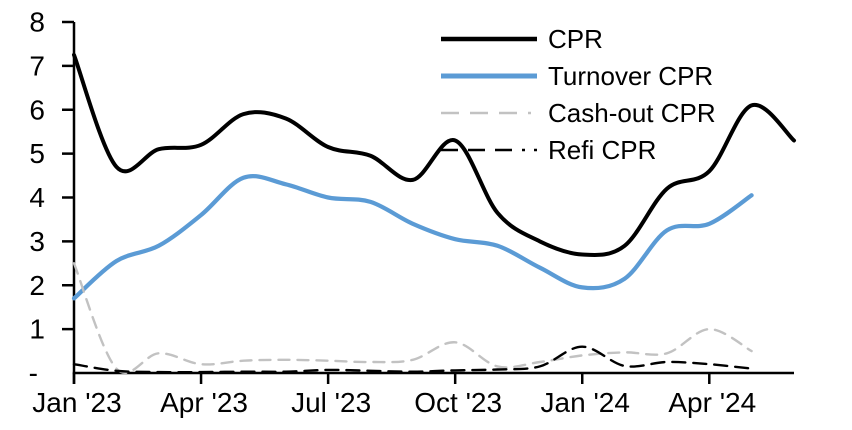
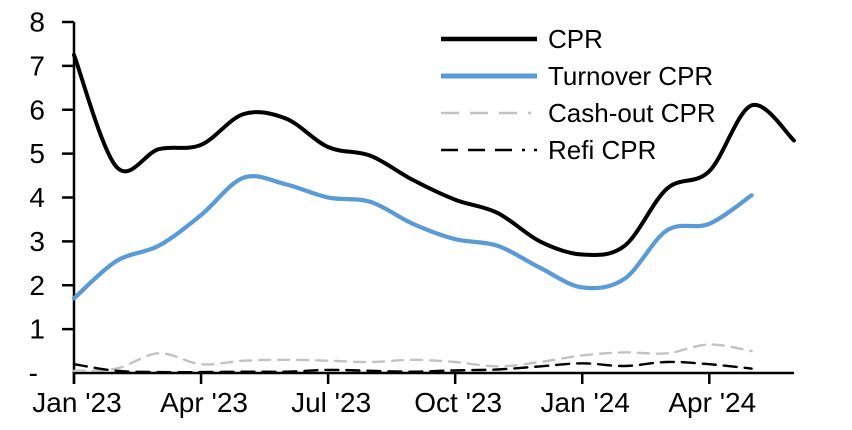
Cash-out CPR/Jan '23: 2.5 -> 0.1
CPR/Oct '23: 5.3 -> 4.0
Cash-out CPR/Oct '23: 0.7 -> 0.2
Refi CPR/Jan '24: 0.6 -> 0.2
Cash-out CPR/Apr '24: 1.0 -> 0.7
